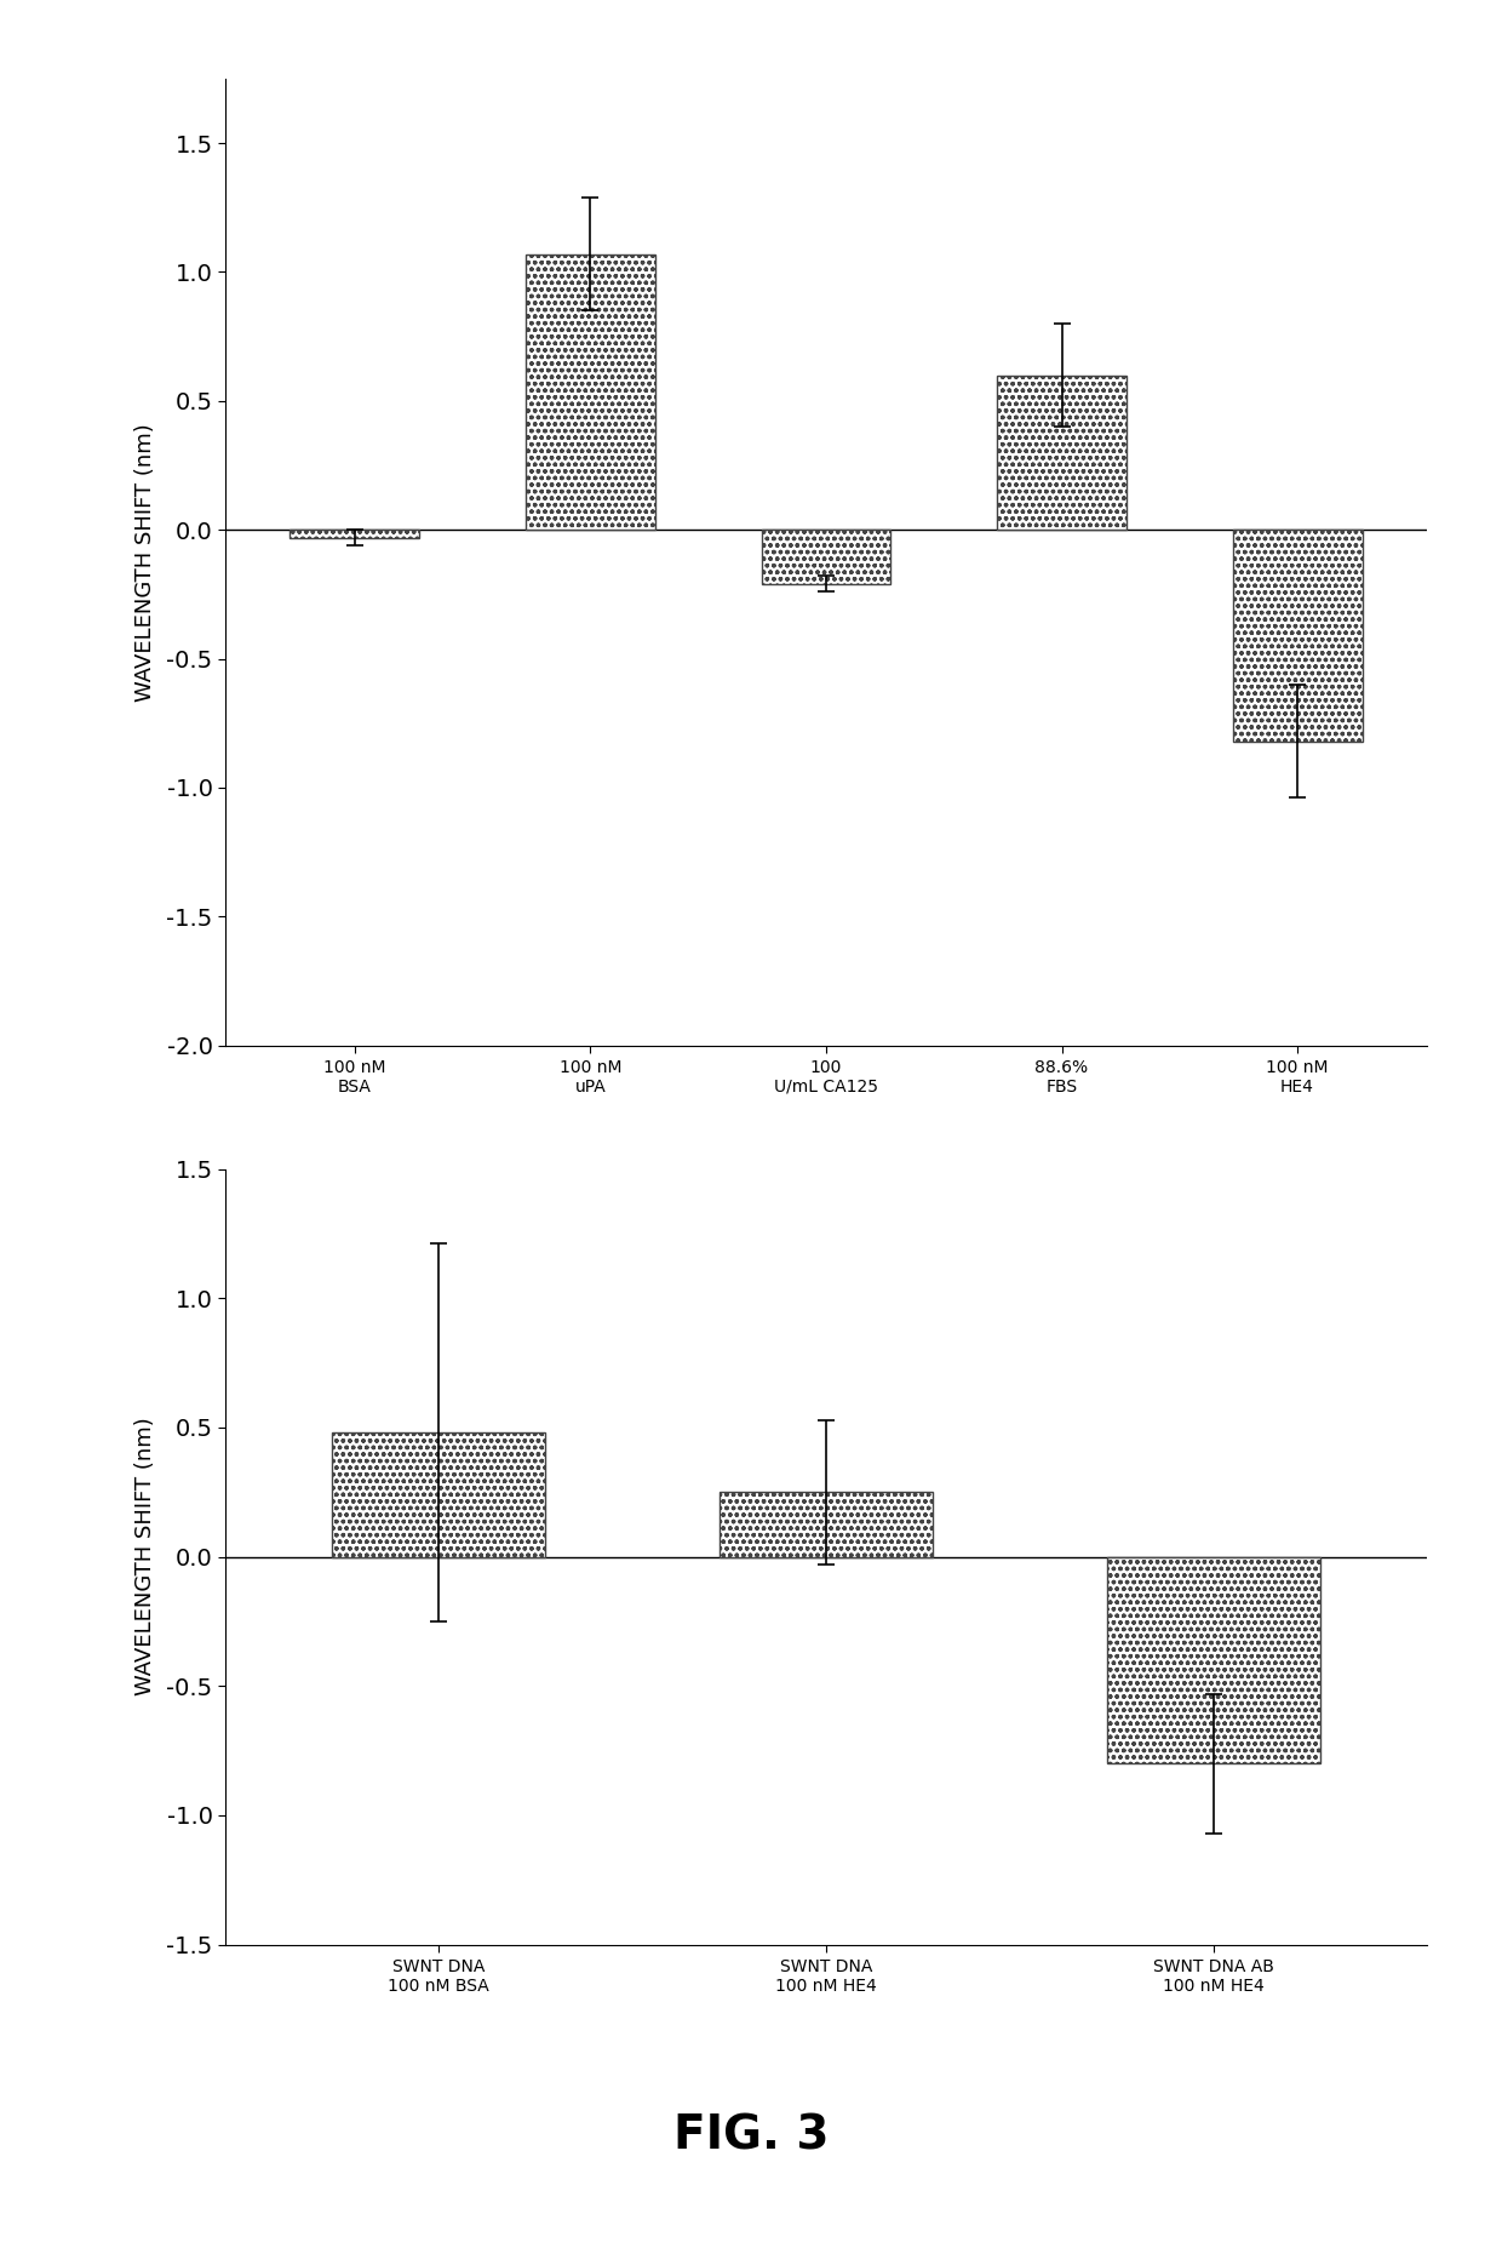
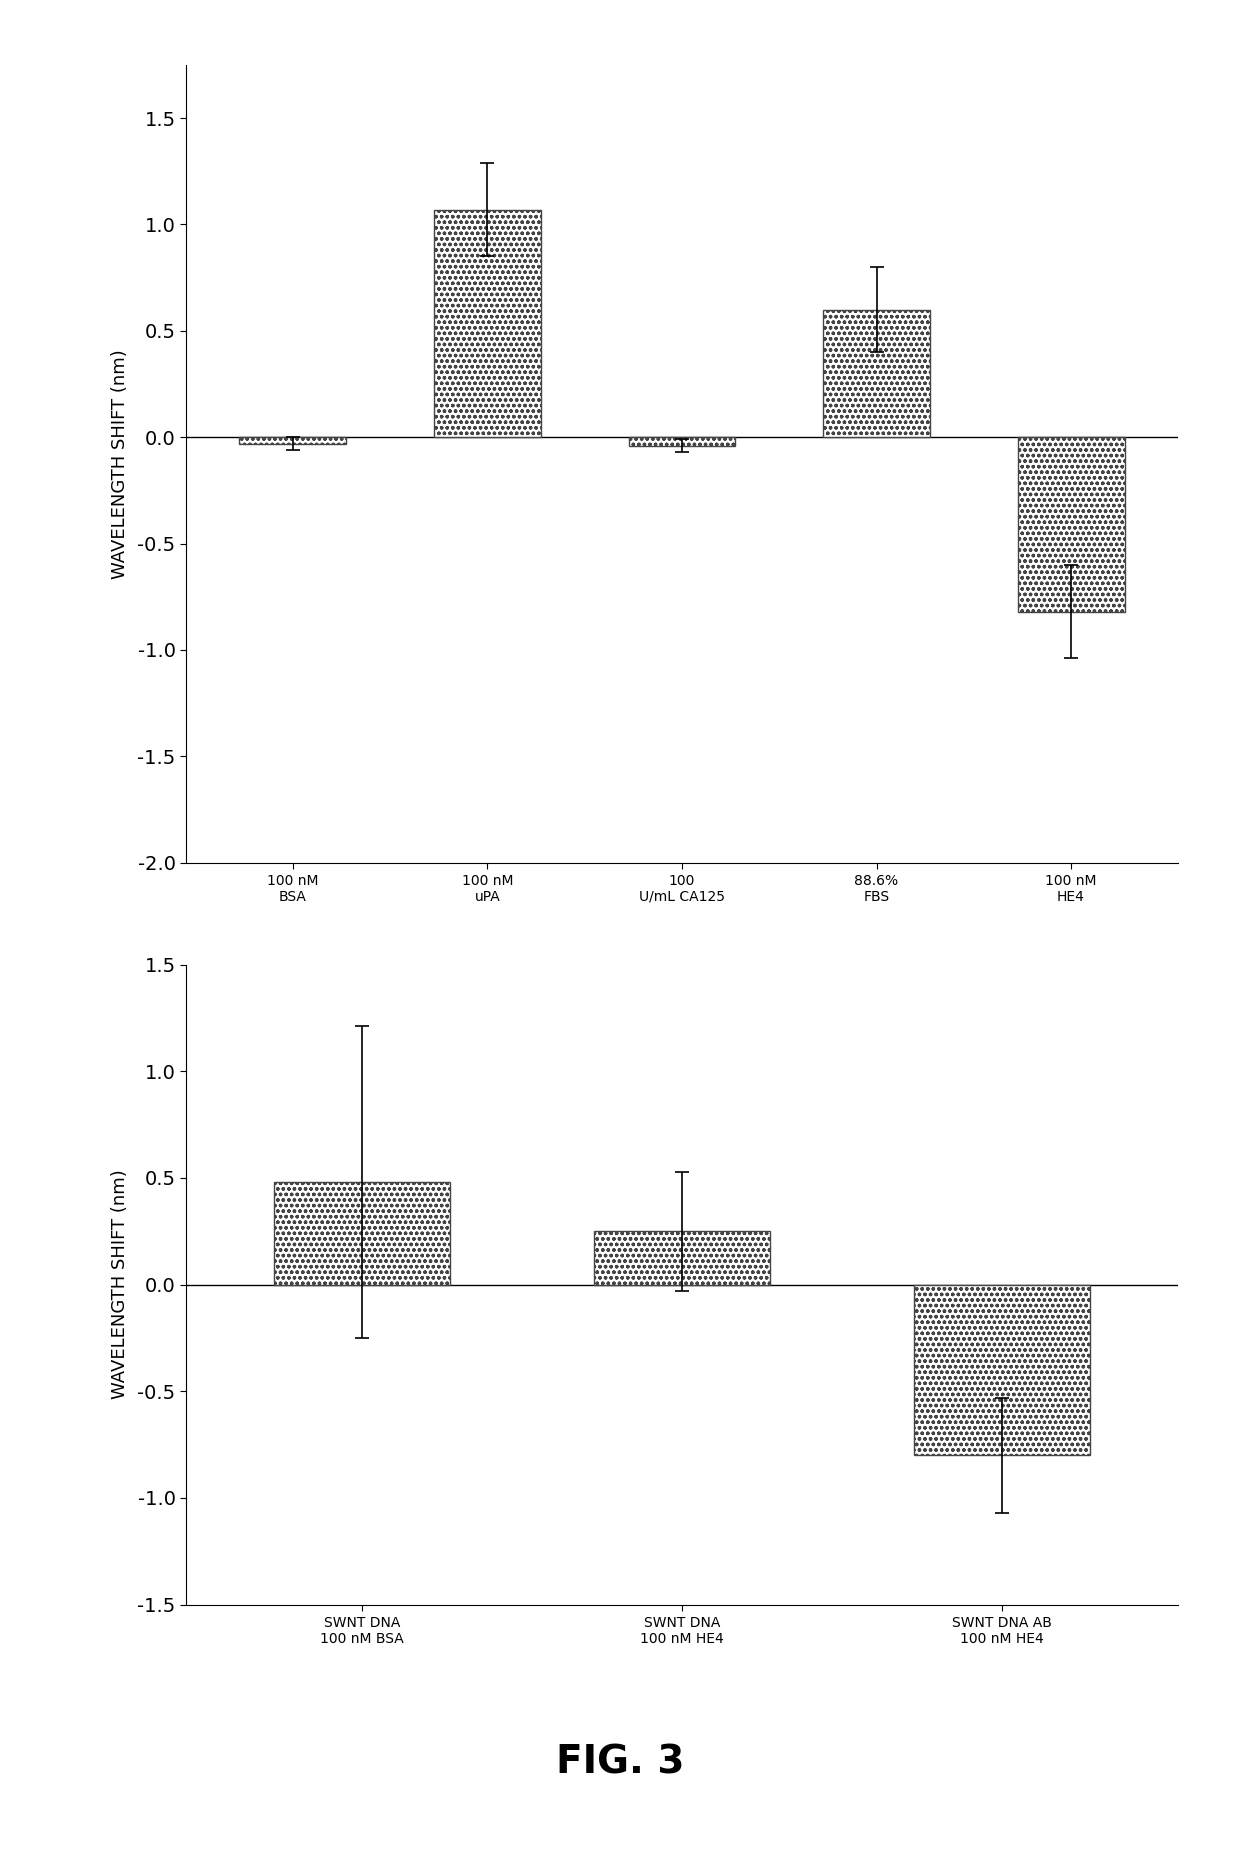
100 U/mL CA125: -0.21 -> -0.04
